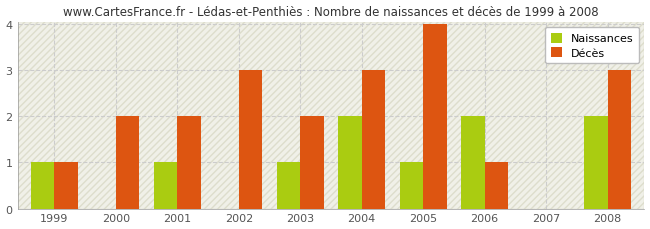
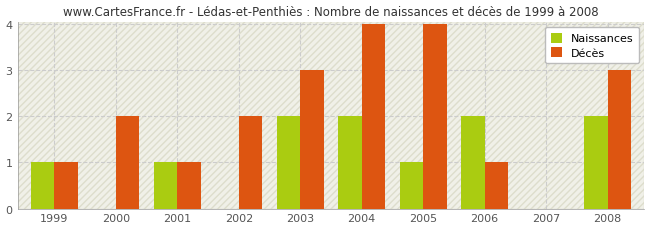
Décès/2001: 2 -> 1
Décès/2002: 3 -> 2
Naissances/2003: 1 -> 2
Décès/2003: 2 -> 3
Décès/2004: 3 -> 4
